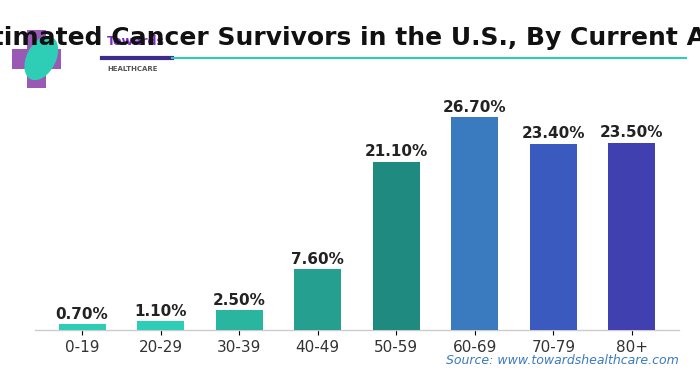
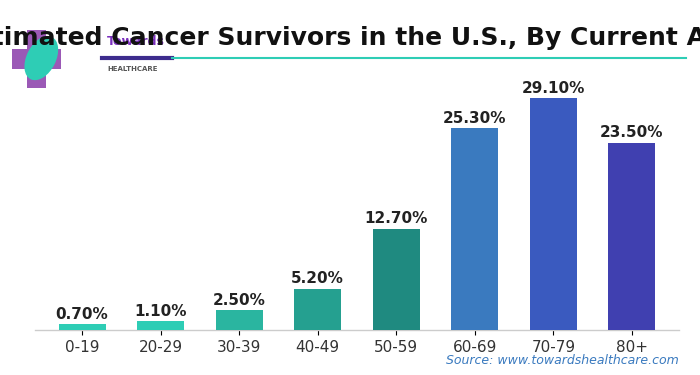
40-49: 7.60% -> 5.20%
50-59: 21.10% -> 12.70%
60-69: 26.70% -> 25.30%
70-79: 23.40% -> 29.10%
